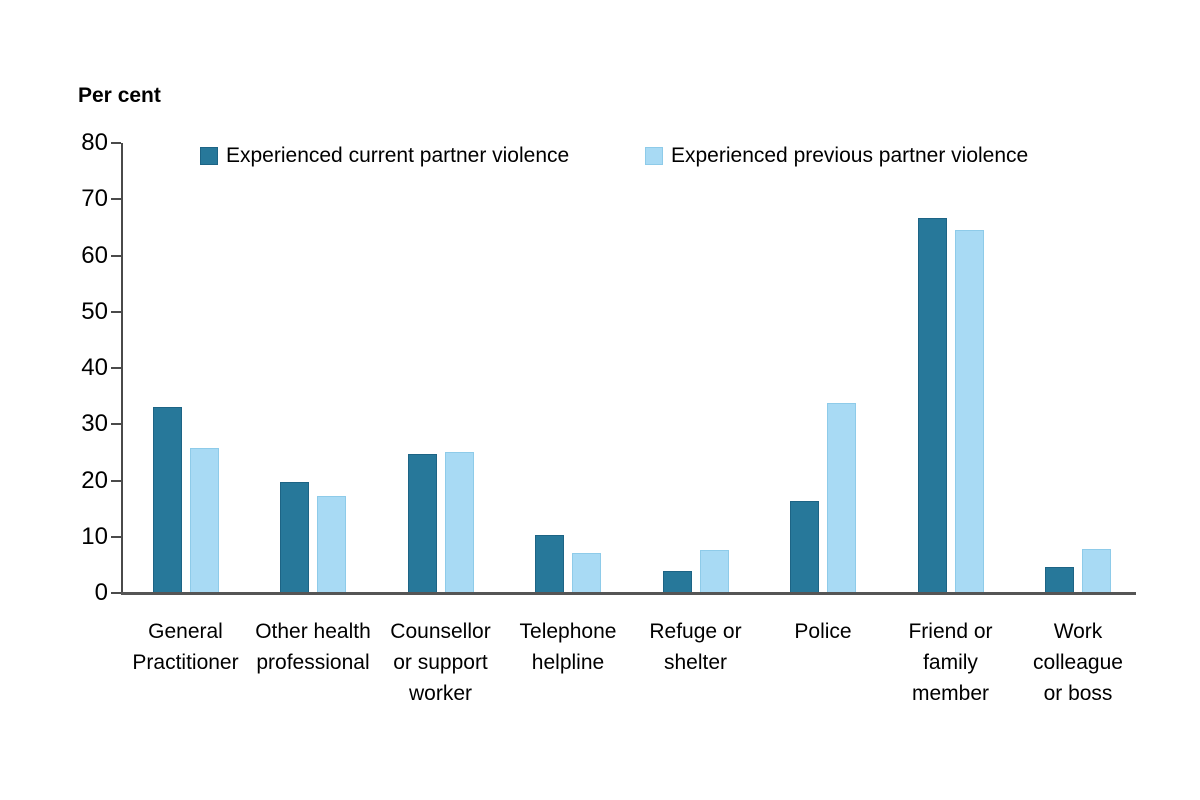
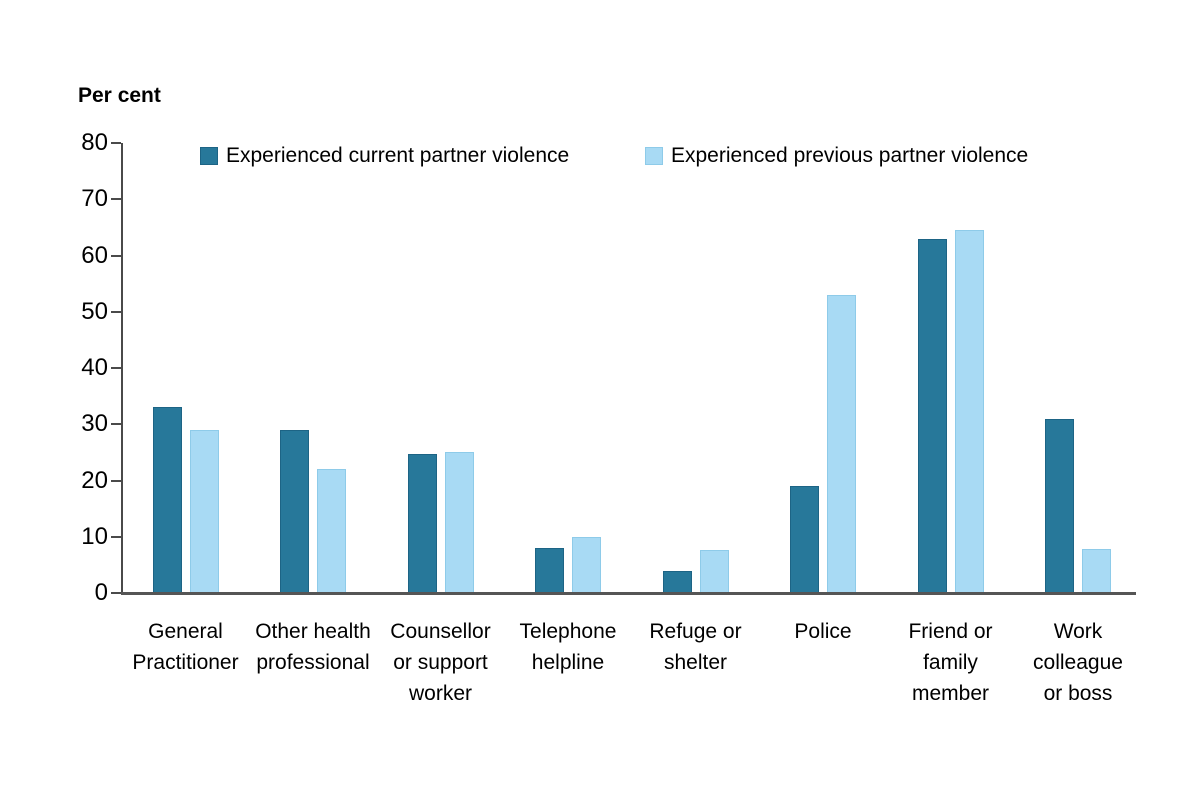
Experienced previous partner violence/General Practitioner: 26 -> 29
Experienced current partner violence/Other health professional: 20 -> 29
Experienced previous partner violence/Other health professional: 17 -> 22
Experienced current partner violence/Telephone helpline: 10 -> 8
Experienced previous partner violence/Telephone helpline: 7 -> 10
Experienced current partner violence/Police: 16 -> 19
Experienced previous partner violence/Police: 34 -> 53
Experienced current partner violence/Friend or family member: 67 -> 63
Experienced current partner violence/Work colleague or boss: 5 -> 31
